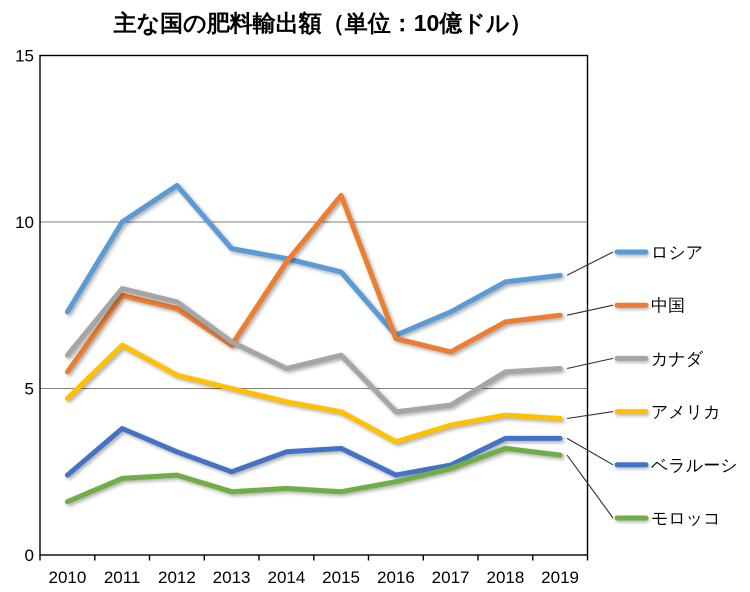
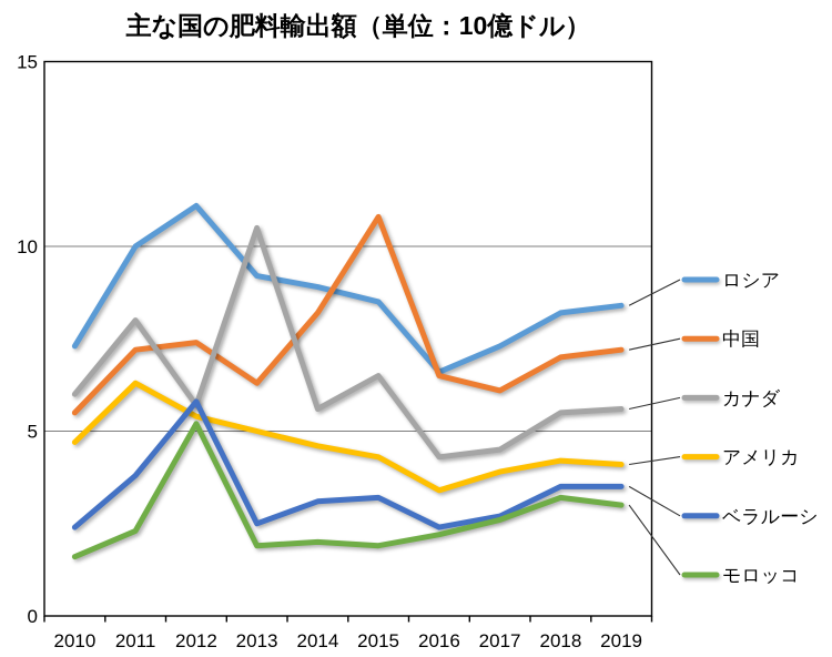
中国/2011: 7.8 -> 7.2
カナダ/2012: 7.6 -> 5.7
ベラルーシ/2012: 3.1 -> 5.8
モロッコ/2012: 2.4 -> 5.2
カナダ/2013: 6.4 -> 10.5
中国/2014: 8.8 -> 8.2
カナダ/2015: 6.0 -> 6.5
